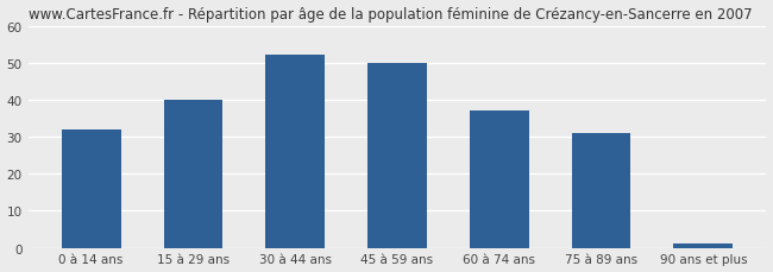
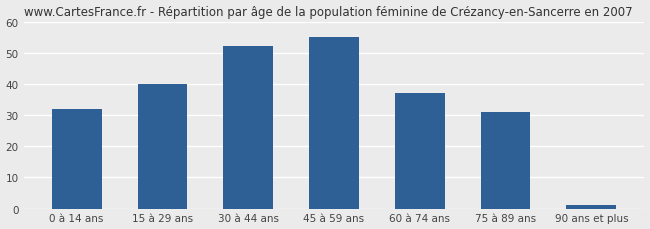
45 à 59 ans: 50 -> 55
